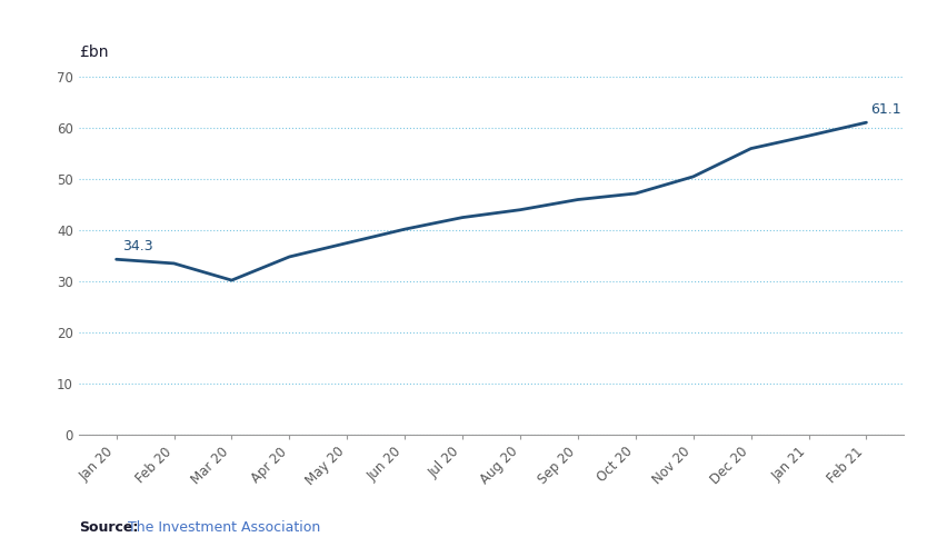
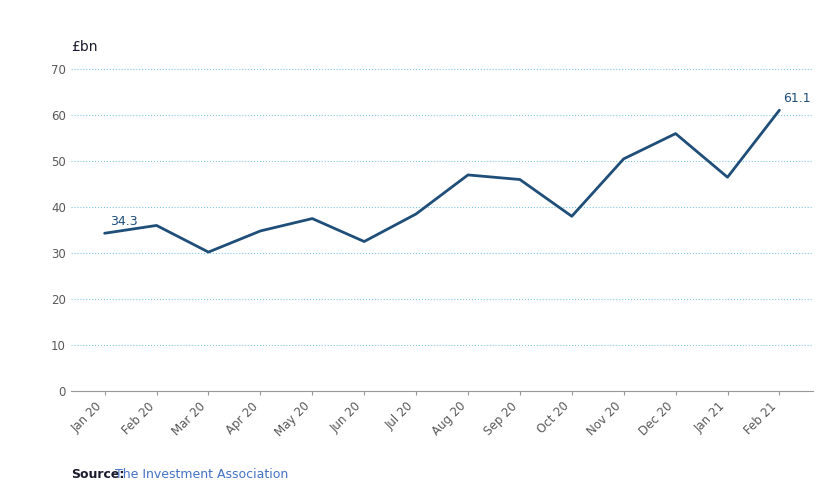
Feb 20: 33.5 -> 36.0
Jun 20: 40.2 -> 32.5
Jul 20: 42.5 -> 38.5
Aug 20: 44.0 -> 47.0
Oct 20: 47.2 -> 38.0
Jan 21: 58.5 -> 46.5
